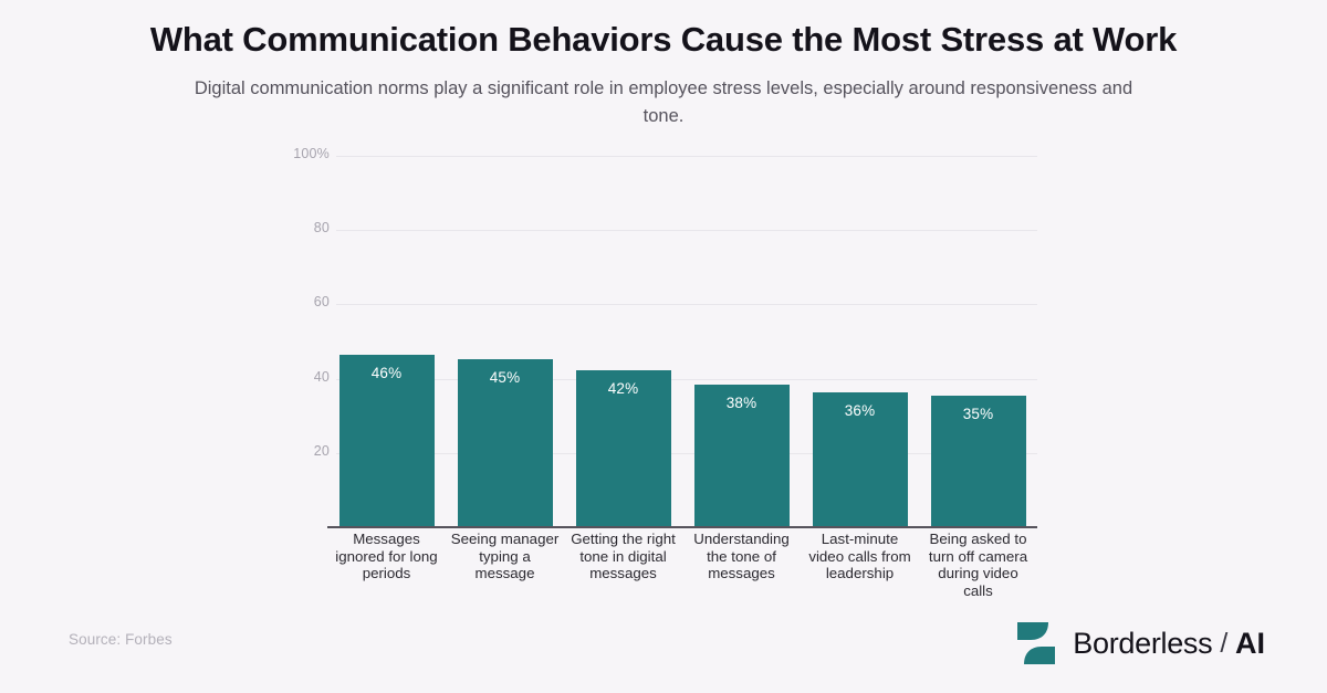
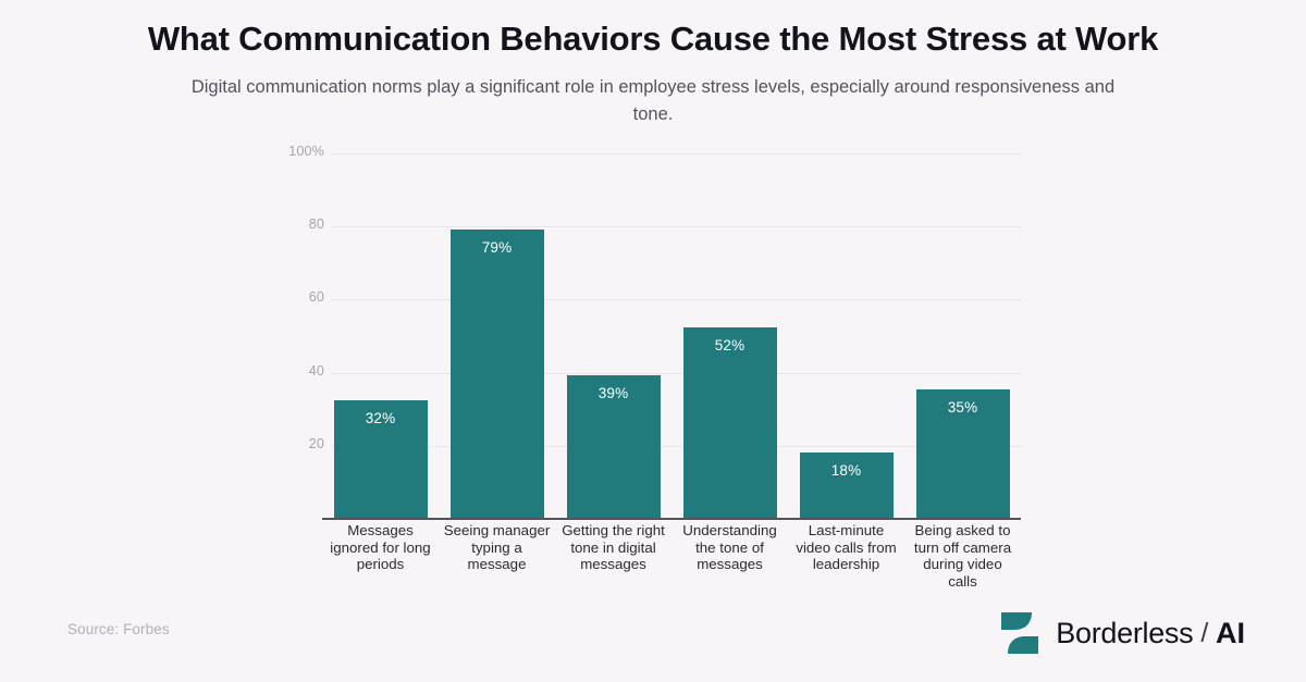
Messages ignored for long periods: 46% -> 32%
Seeing manager typing a message: 45% -> 79%
Getting the right tone in digital messages: 42% -> 39%
Understanding the tone of messages: 38% -> 52%
Last-minute video calls from leadership: 36% -> 18%
